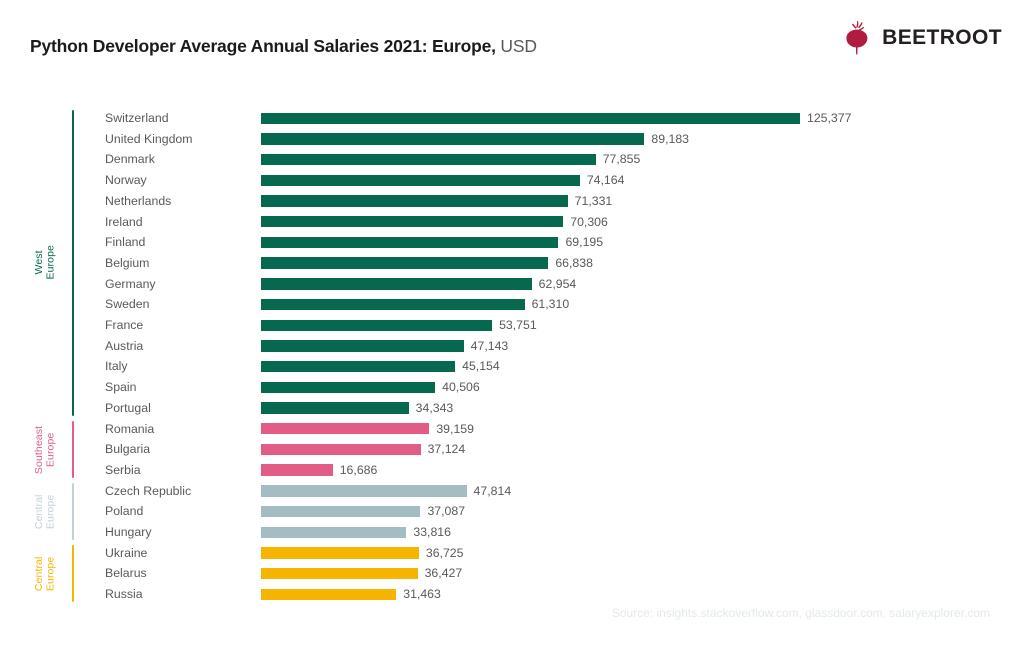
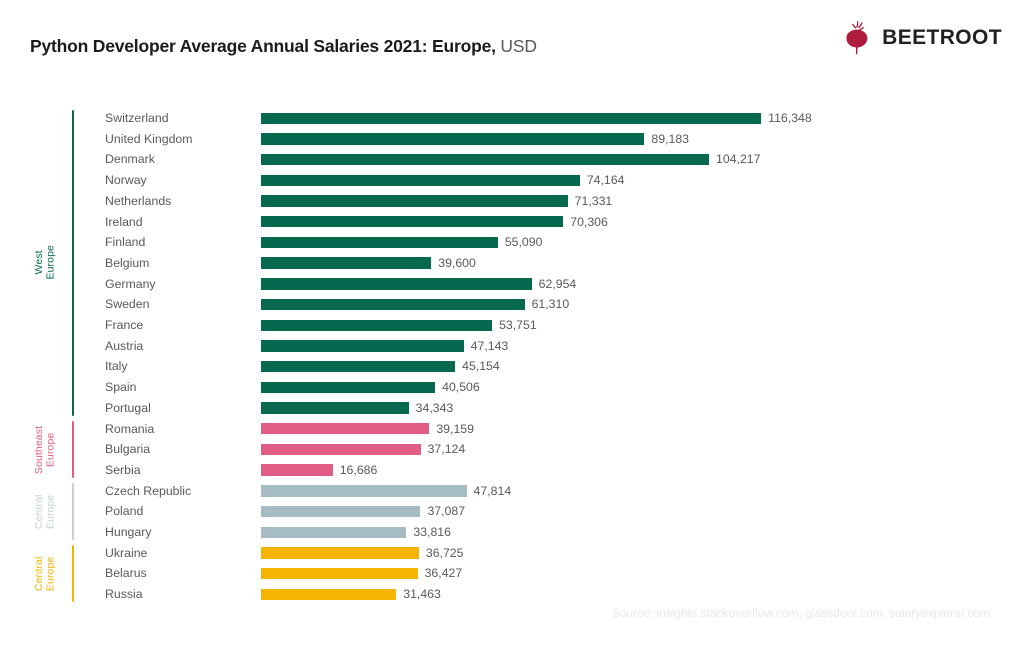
Switzerland: 125,377 -> 116,348
Denmark: 77,855 -> 104,217
Finland: 69,195 -> 55,090
Belgium: 66,838 -> 39,600
